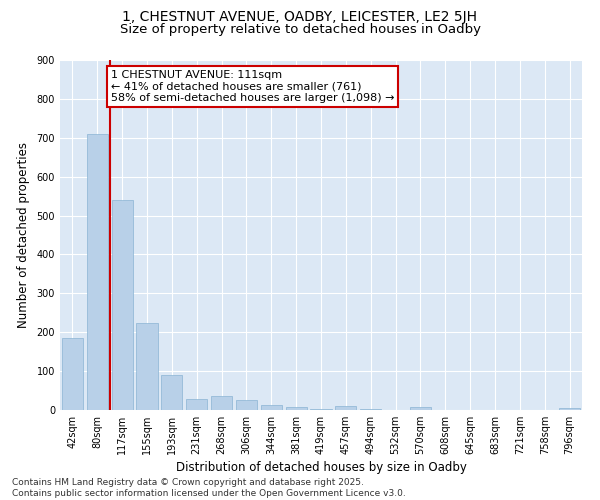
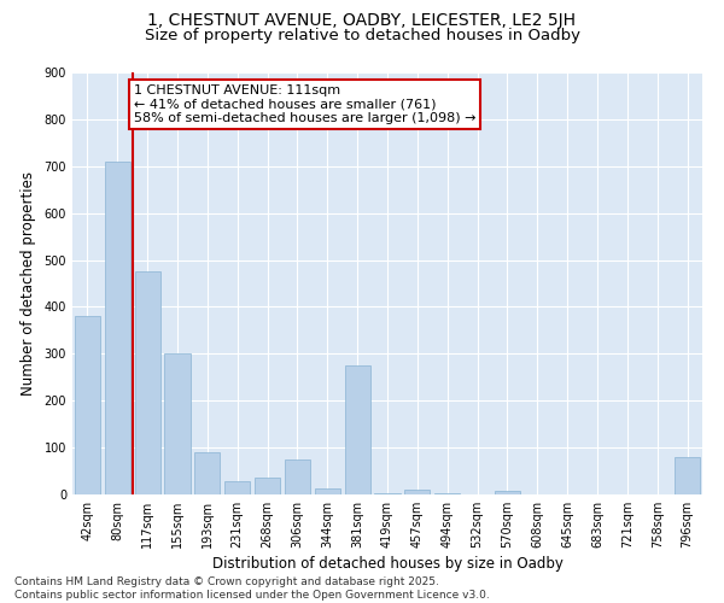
42sqm: 185 -> 380
117sqm: 540 -> 475
155sqm: 225 -> 300
306sqm: 25 -> 75
381sqm: 8 -> 275
796sqm: 5 -> 80
